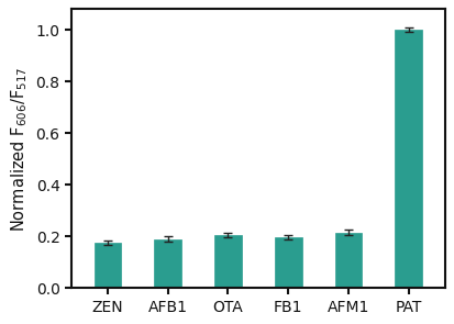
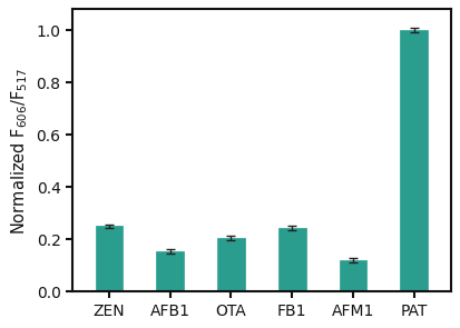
ZEN: 0.175 -> 0.250
AFB1: 0.190 -> 0.155
FB1: 0.196 -> 0.245
AFM1: 0.215 -> 0.120
